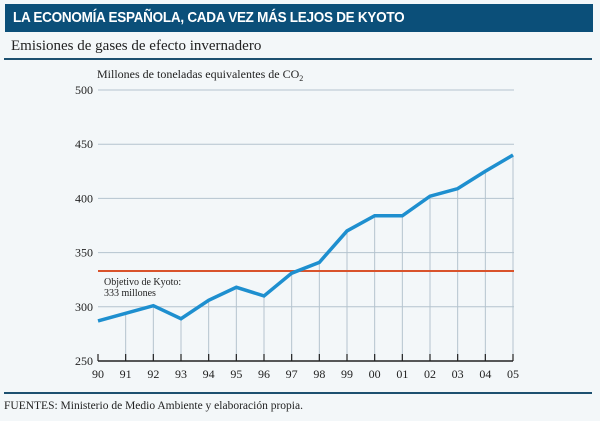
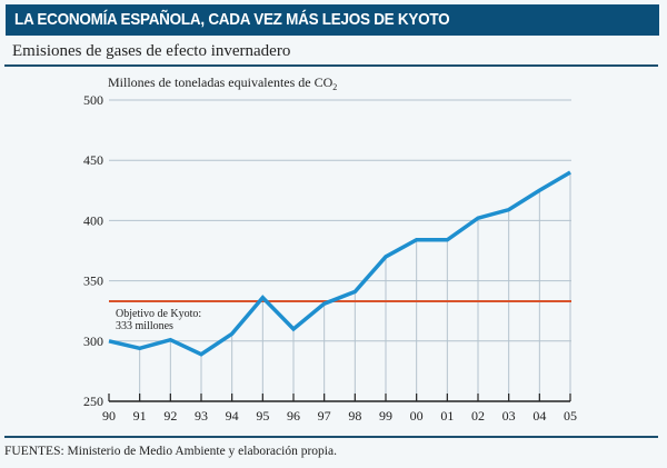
90: 287 -> 300
95: 318 -> 336
